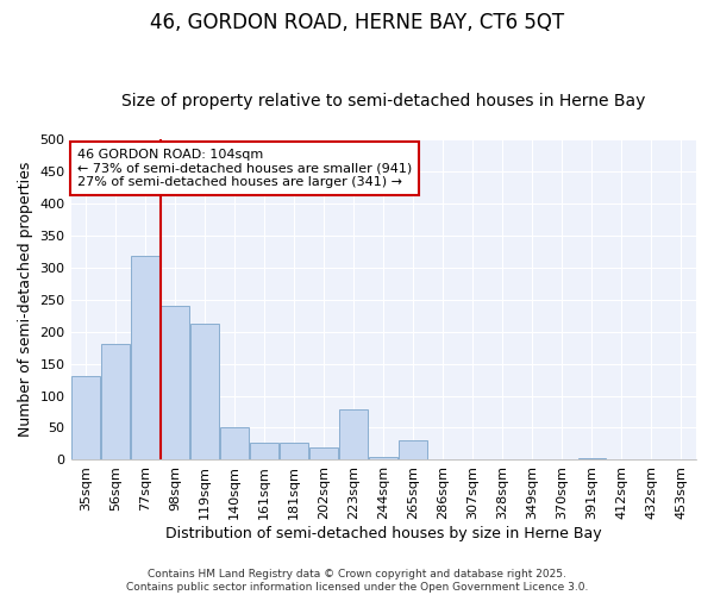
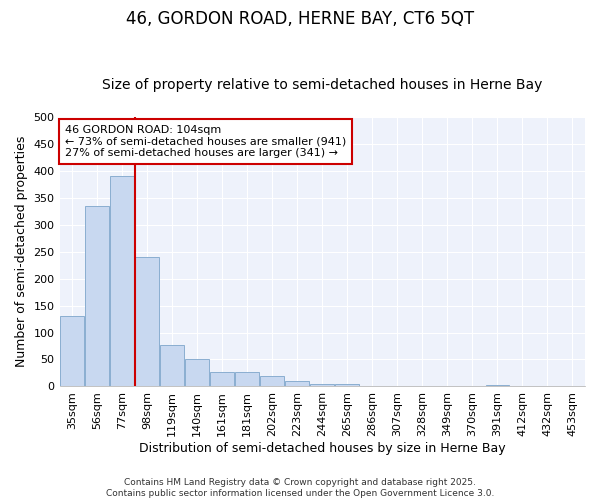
56sqm: 180 -> 335
77sqm: 318 -> 390
119sqm: 212 -> 77
223sqm: 78 -> 10
265sqm: 30 -> 5
